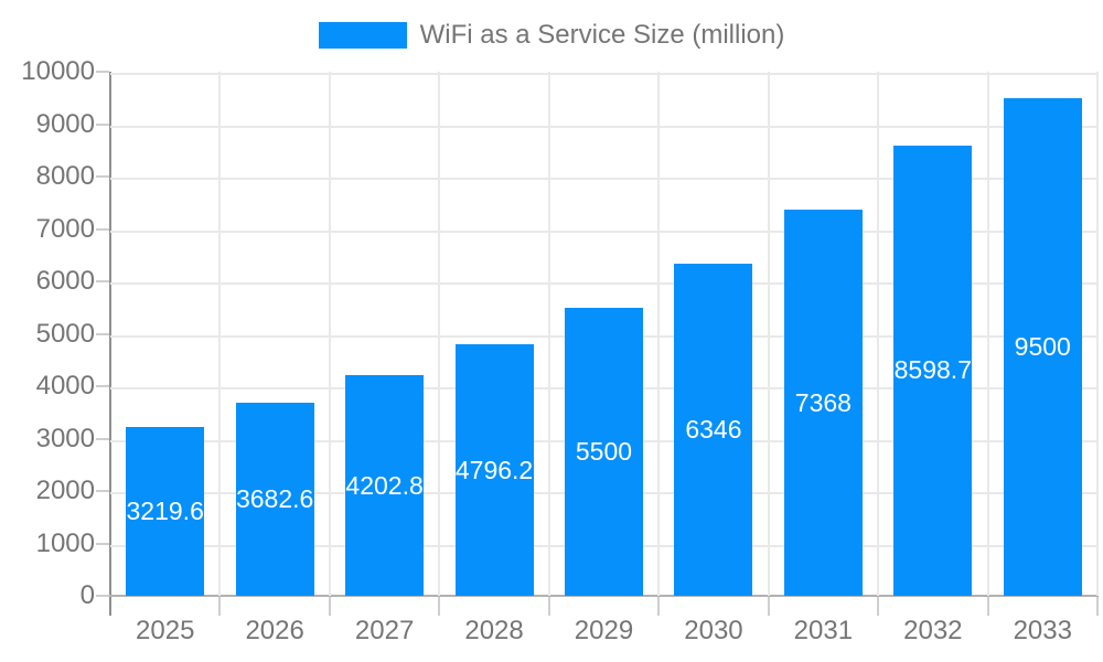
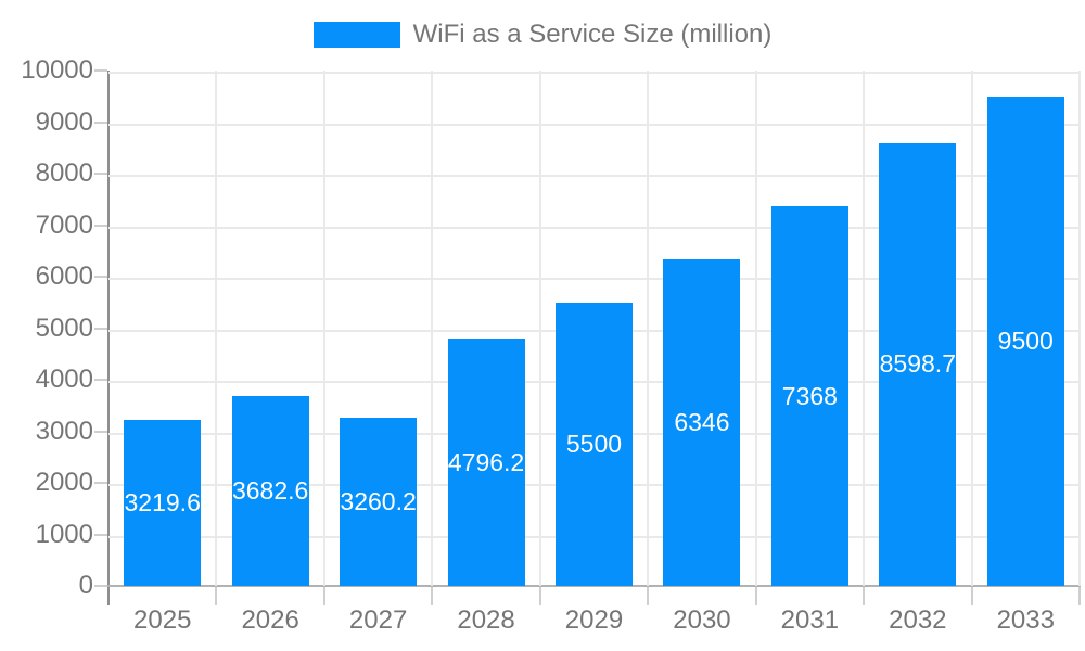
2027: 4202.8 -> 3260.2
